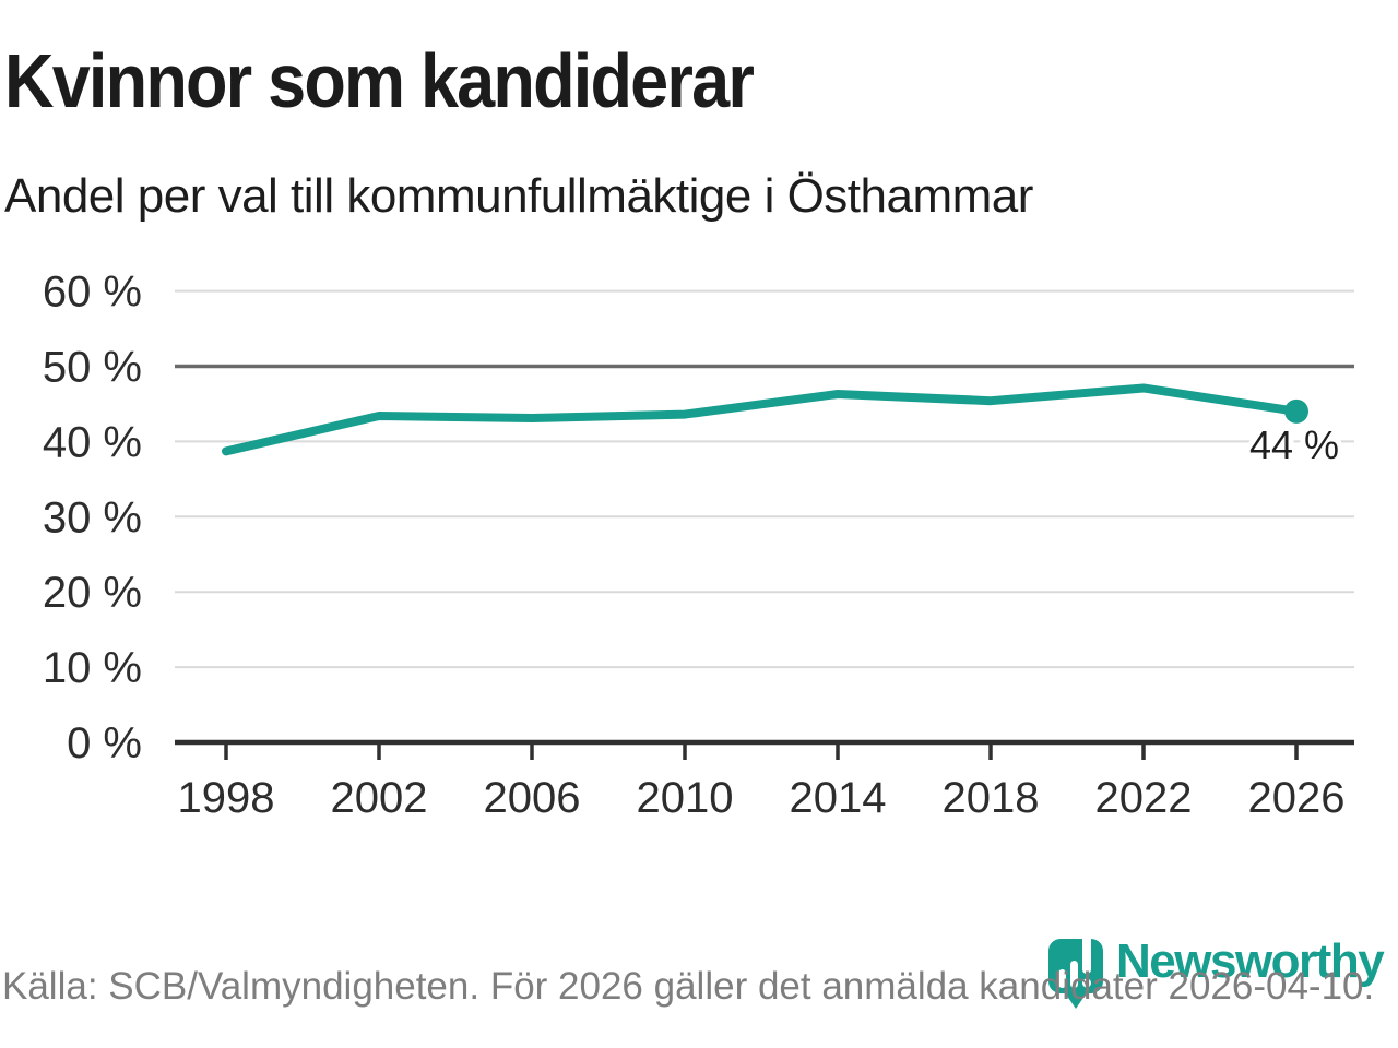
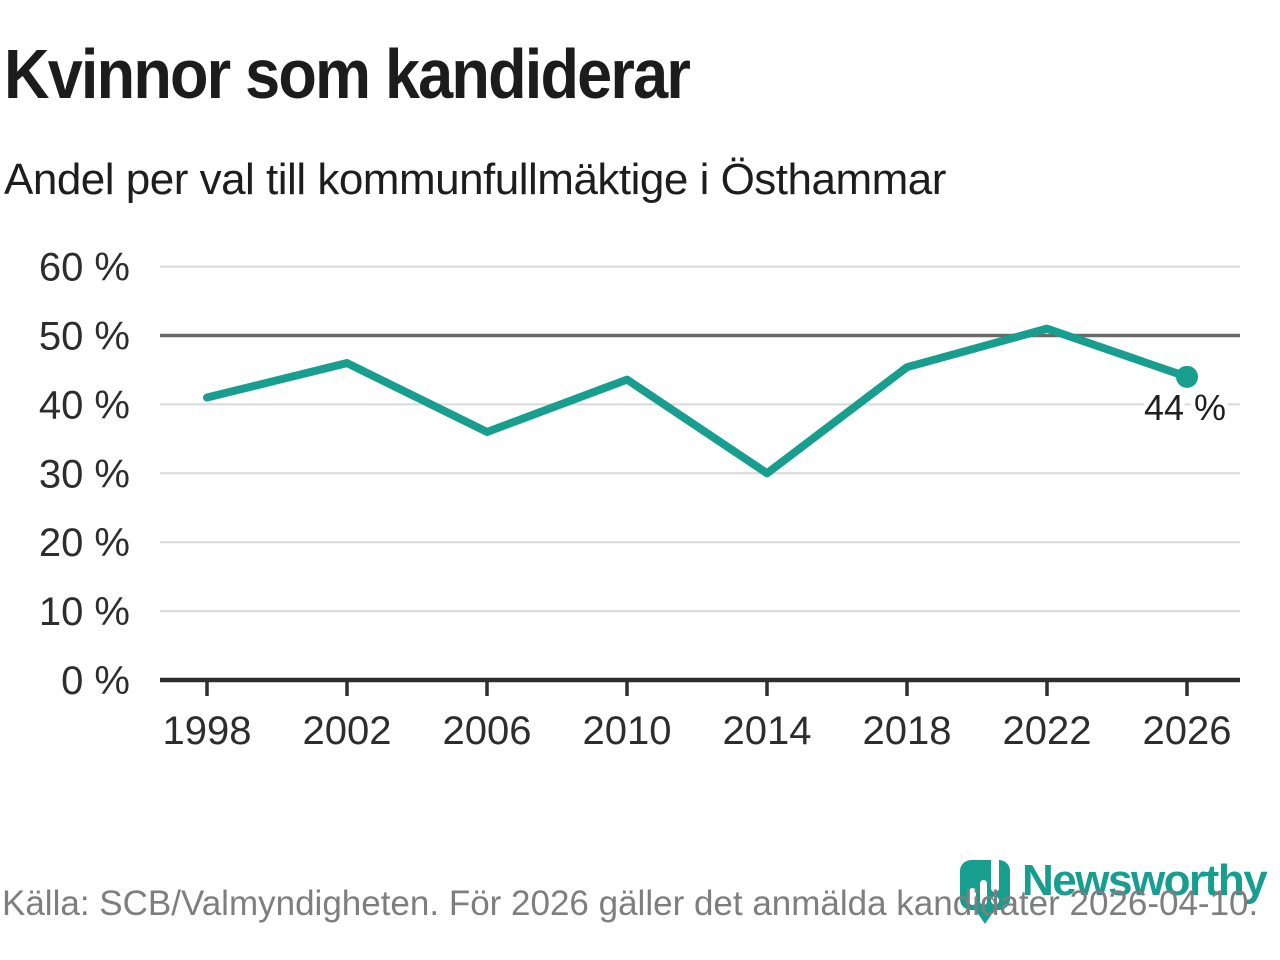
1998: 39% -> 41%
2002: 43% -> 46%
2006: 43% -> 36%
2014: 46% -> 30%
2022: 47% -> 51%
